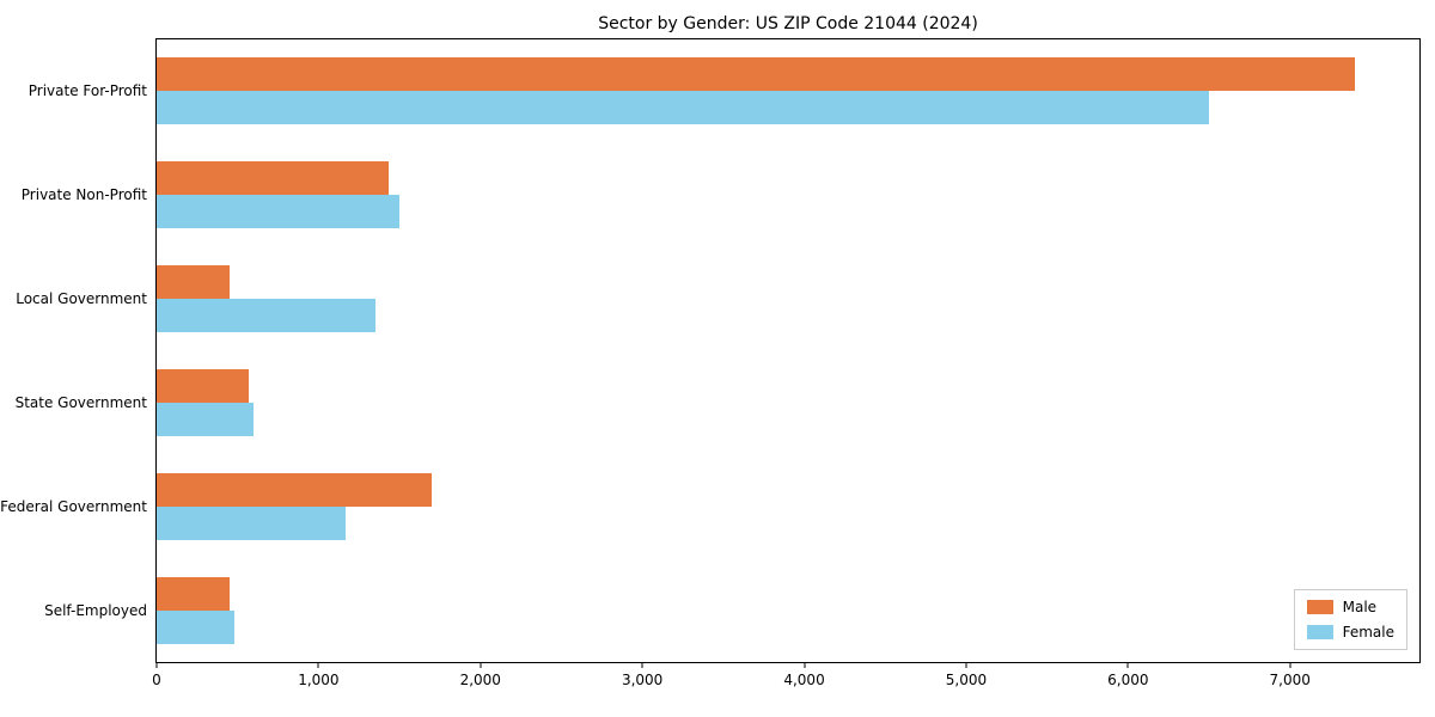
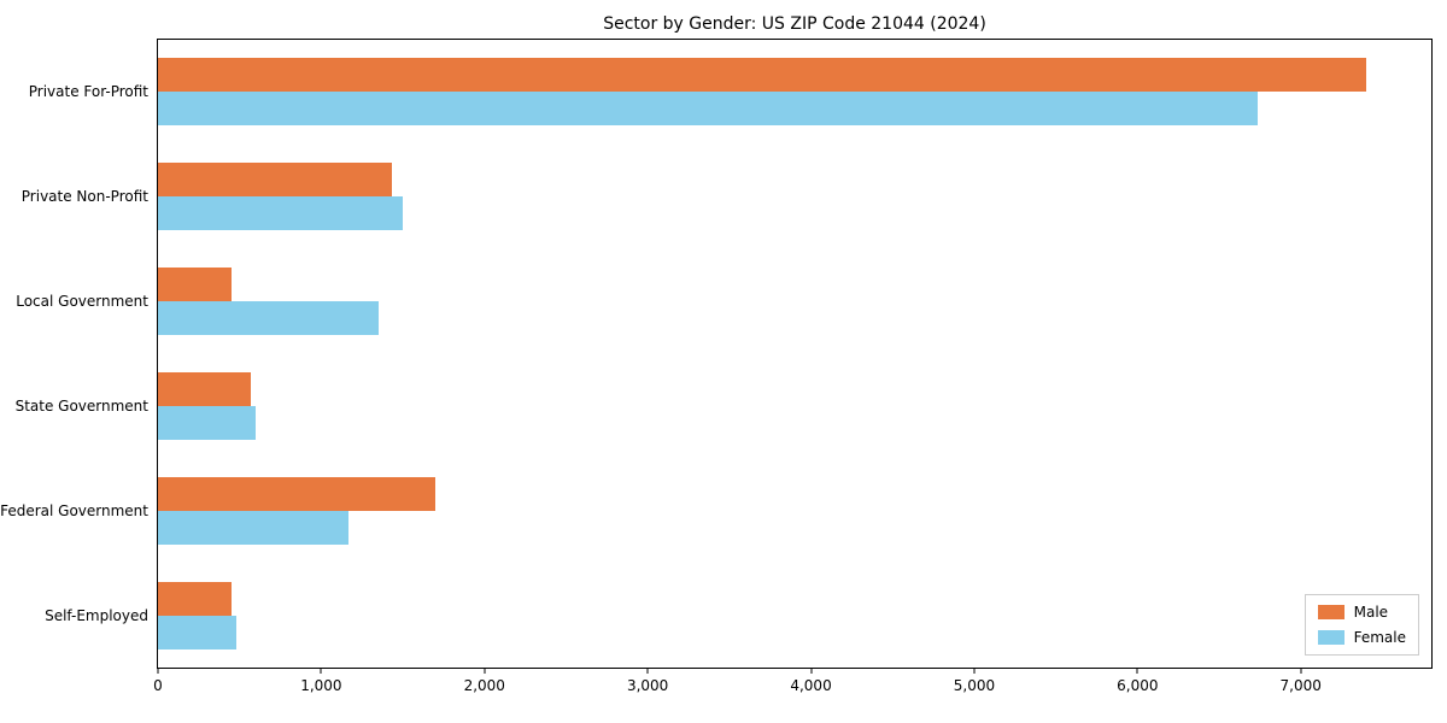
Female/Private For-Profit: 6500 -> 6740
